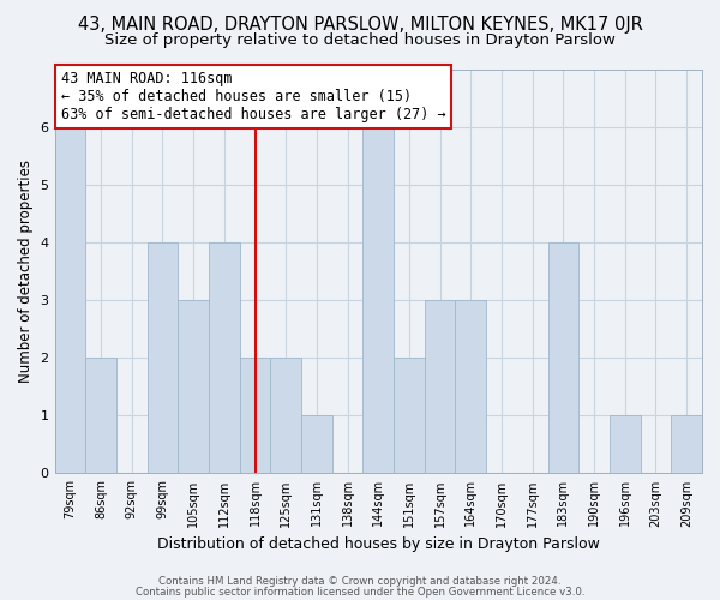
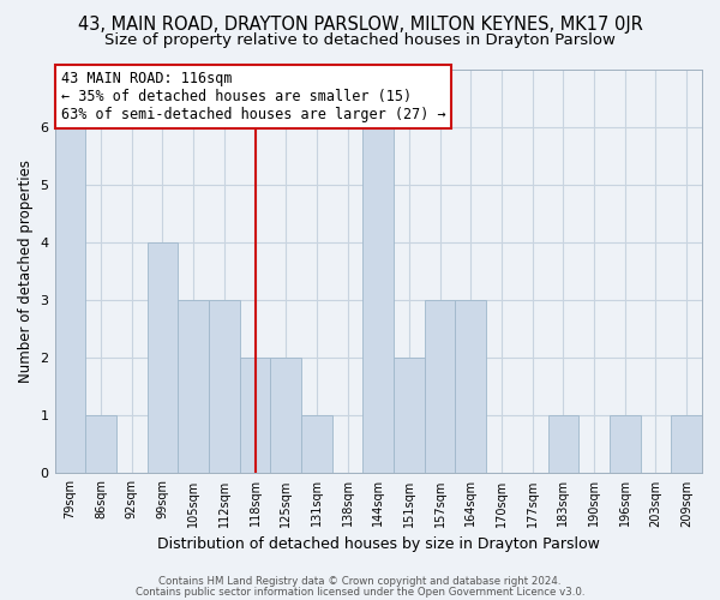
86sqm: 2 -> 1
112sqm: 4 -> 3
183sqm: 4 -> 1
